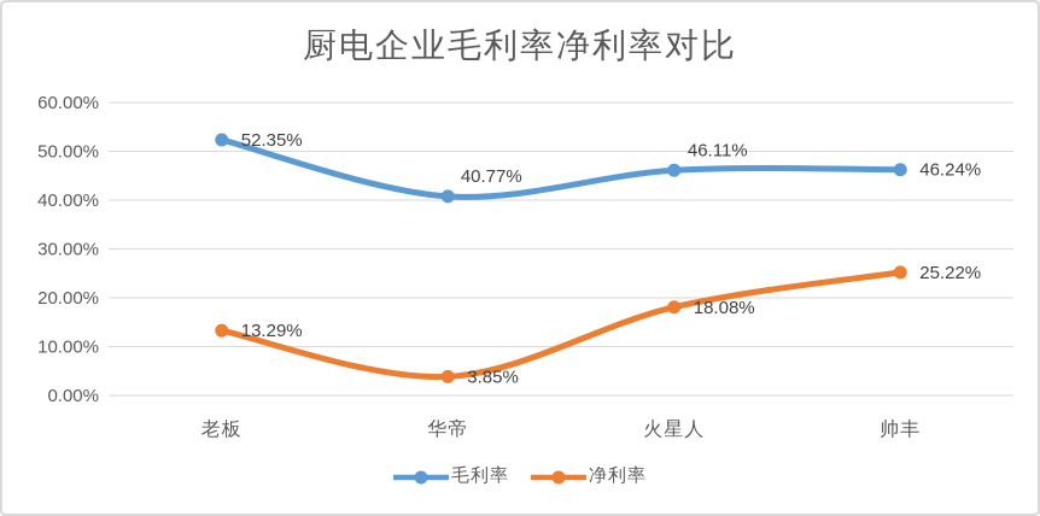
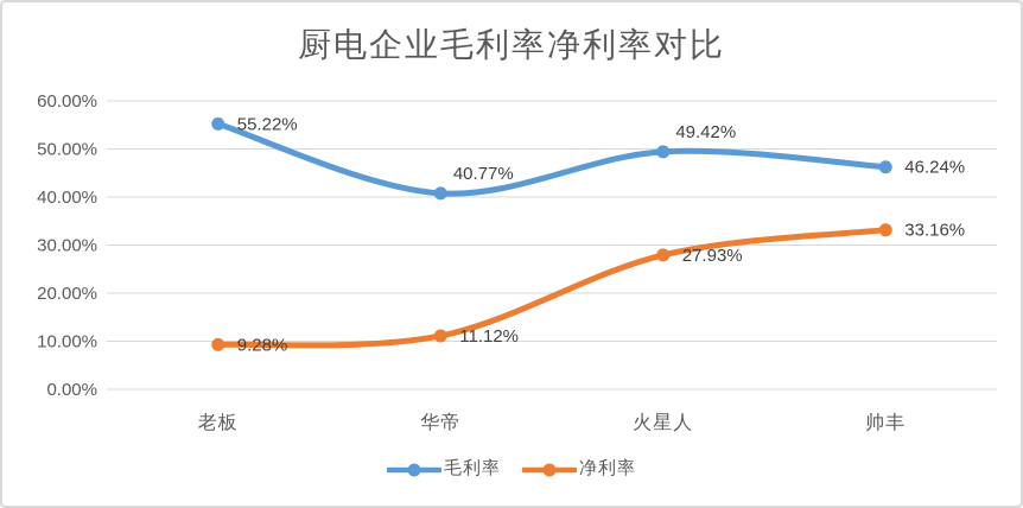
毛利率/老板: 52.35% -> 55.22%
净利率/老板: 13.29% -> 9.28%
净利率/华帝: 3.85% -> 11.12%
毛利率/火星人: 46.11% -> 49.42%
净利率/火星人: 18.08% -> 27.93%
净利率/帅丰: 25.22% -> 33.16%
